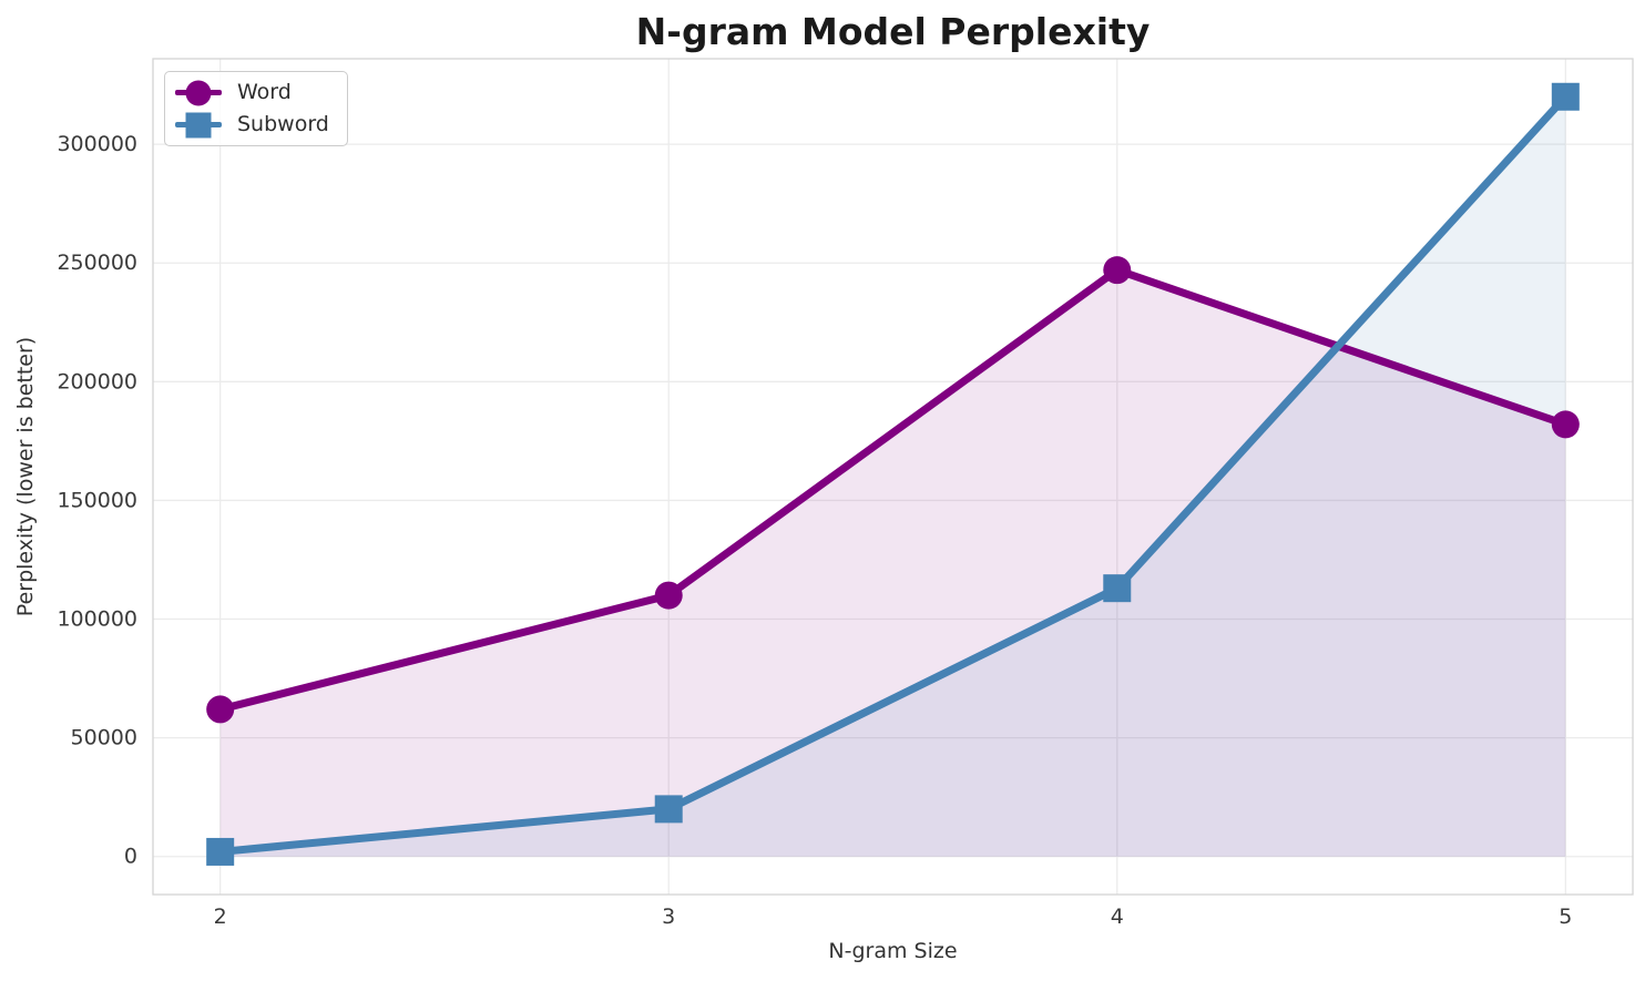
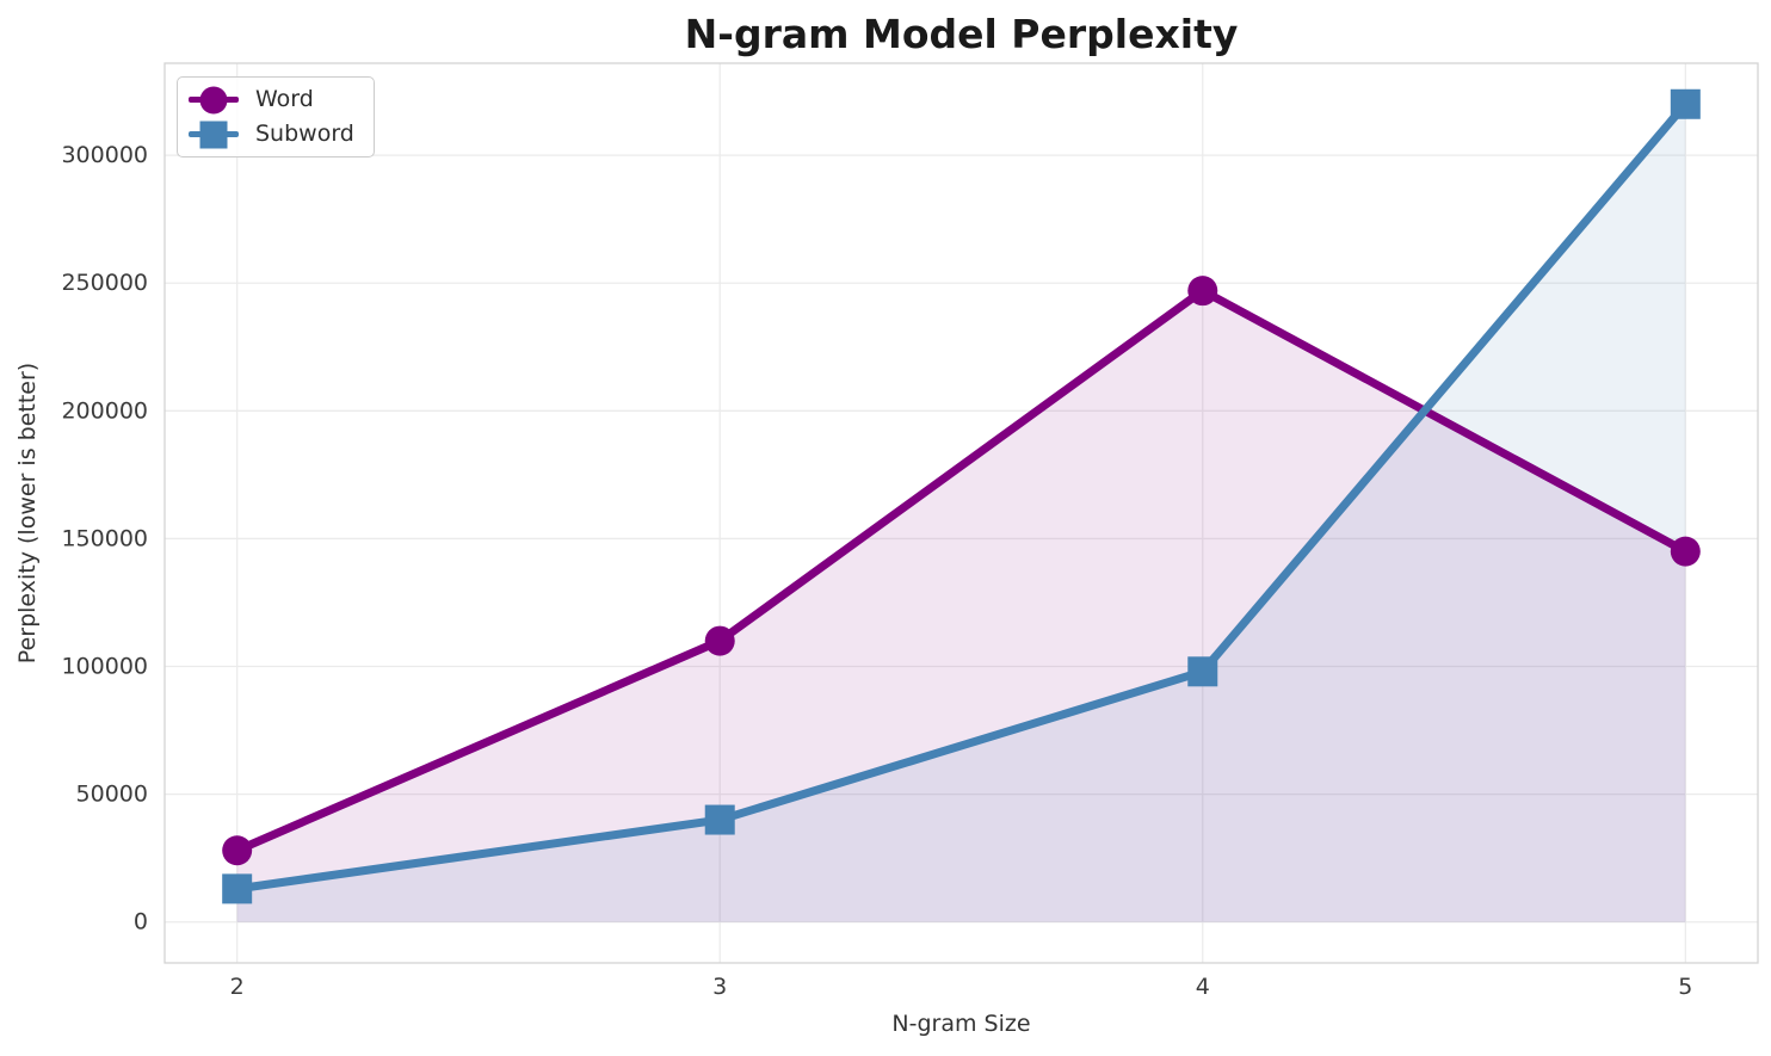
Word/2: 62000 -> 28000
Subword/2: 2000 -> 13000
Subword/3: 20000 -> 40000
Subword/4: 113000 -> 98000
Word/5: 182000 -> 145000
